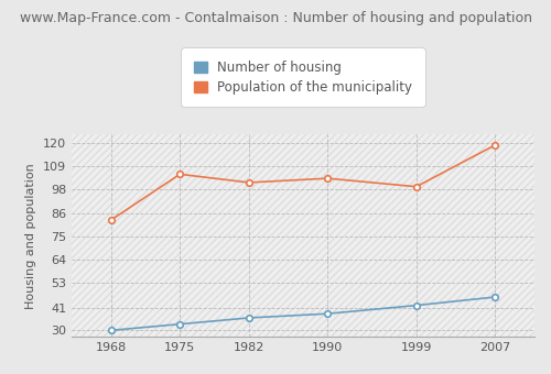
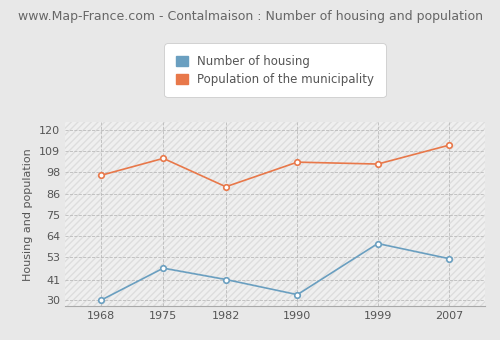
Population of the municipality/1968: 83 -> 96
Number of housing/1975: 33 -> 47
Number of housing/1982: 36 -> 41
Population of the municipality/1982: 101 -> 90
Number of housing/1990: 38 -> 33
Number of housing/1999: 42 -> 60
Population of the municipality/1999: 99 -> 102
Number of housing/2007: 46 -> 52
Population of the municipality/2007: 119 -> 112
